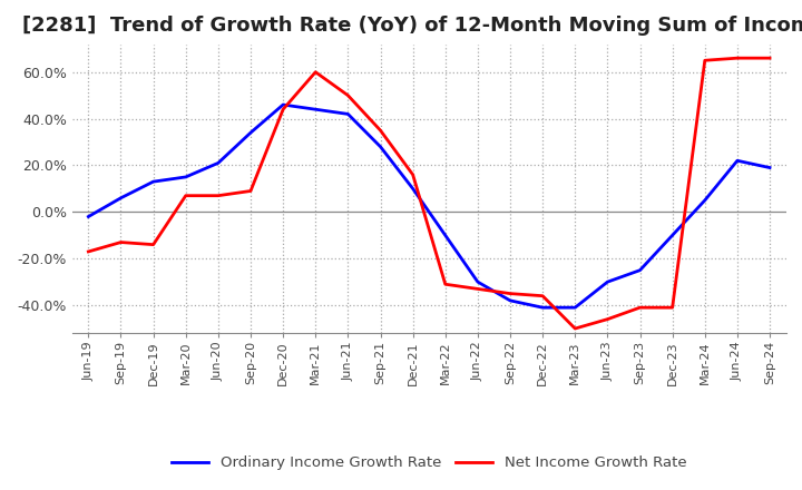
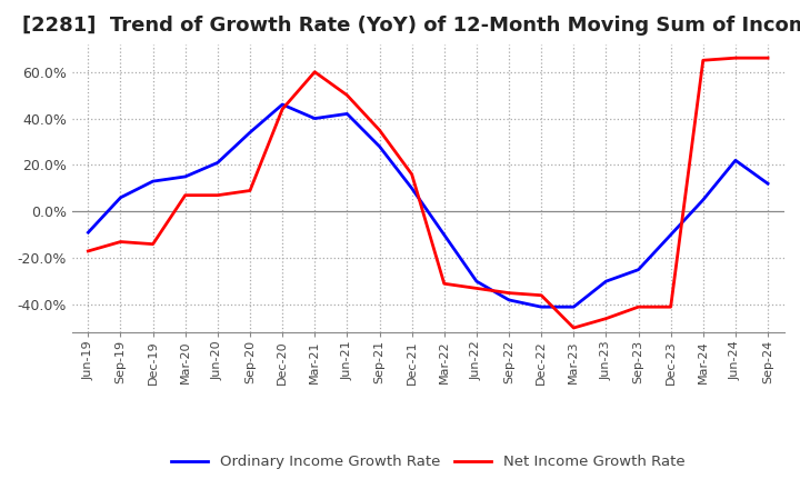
Ordinary Income Growth Rate/Jun-19: -2% -> -9%
Ordinary Income Growth Rate/Mar-21: 44% -> 40%
Ordinary Income Growth Rate/Sep-24: 19% -> 12%
